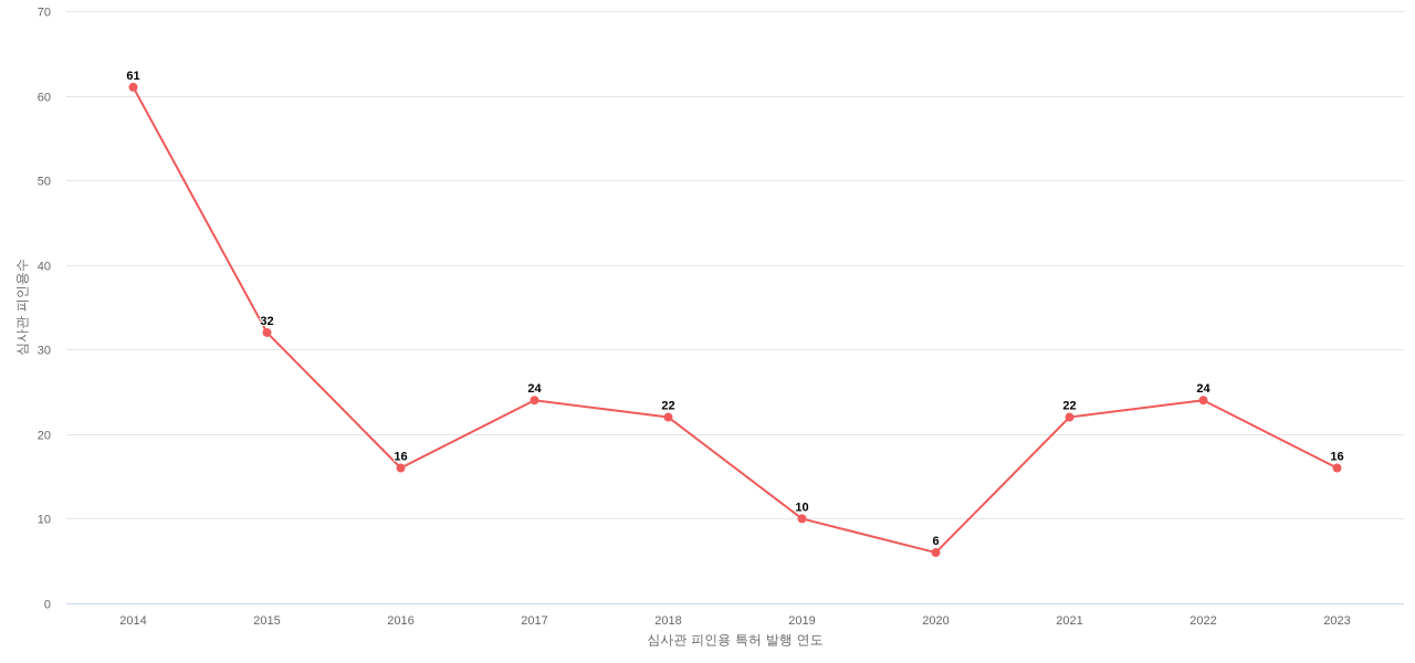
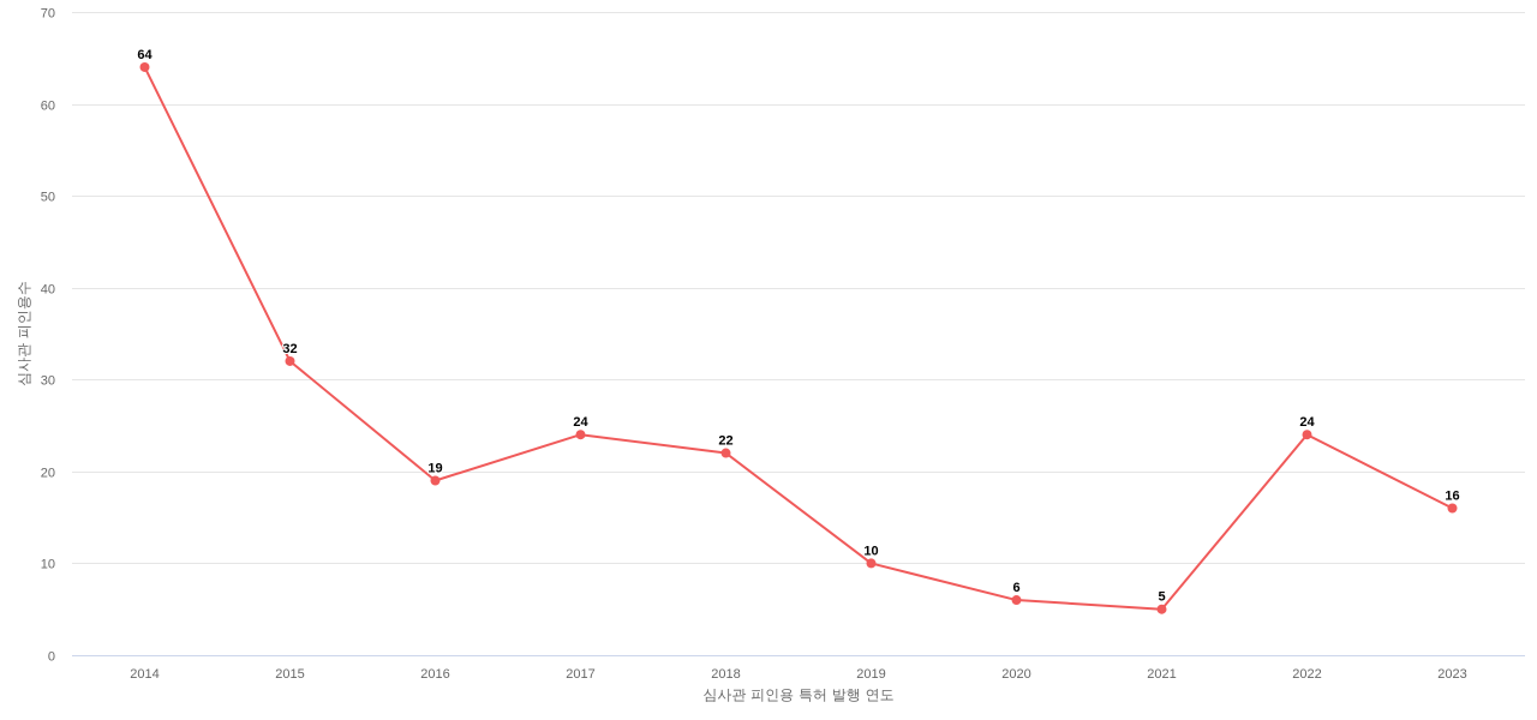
2014: 61 -> 64
2016: 16 -> 19
2021: 22 -> 5
